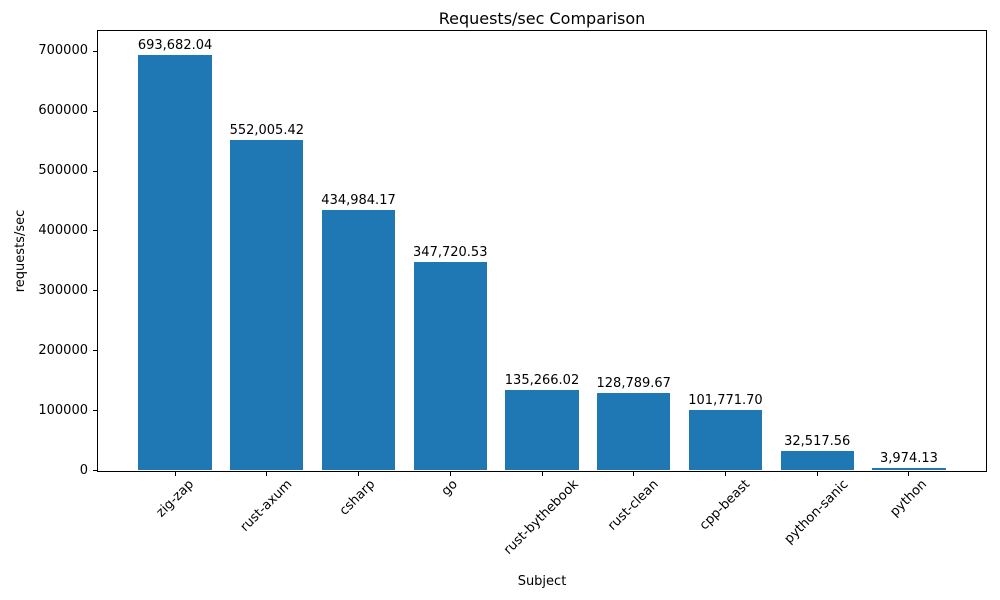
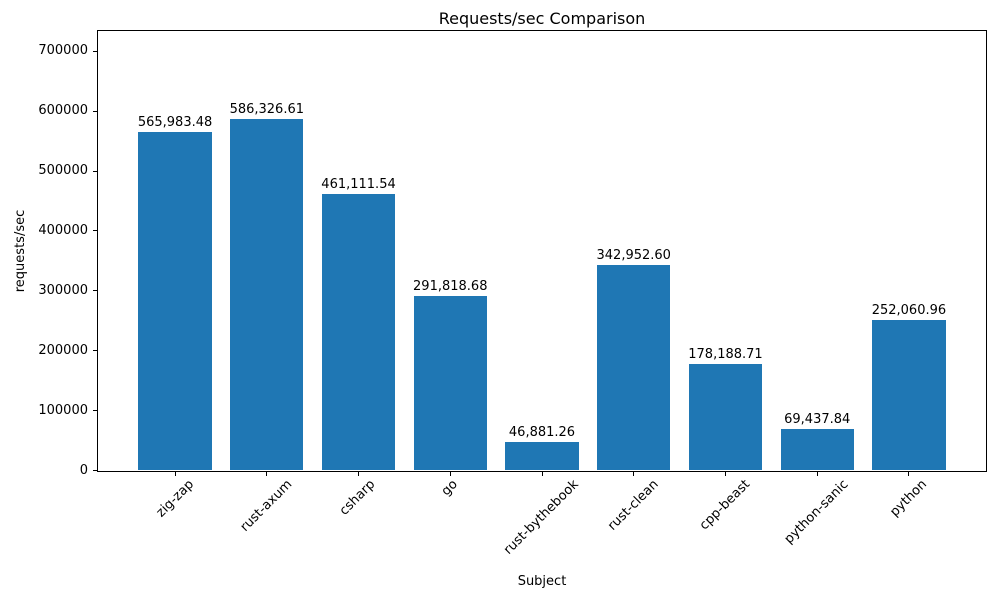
zig-zap: 693,682.04 -> 565,983.48
rust-axum: 552,005.42 -> 586,326.61
csharp: 434,984.17 -> 461,111.54
go: 347,720.53 -> 291,818.68
rust-bythebook: 135,266.02 -> 46,881.26
rust-clean: 128,789.67 -> 342,952.60
cpp-beast: 101,771.70 -> 178,188.71
python-sanic: 32,517.56 -> 69,437.84
python: 3,974.13 -> 252,060.96
